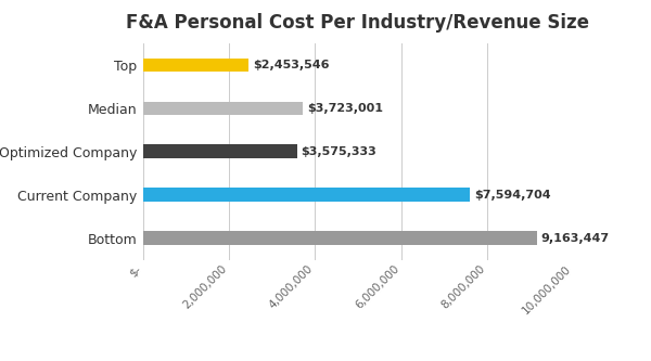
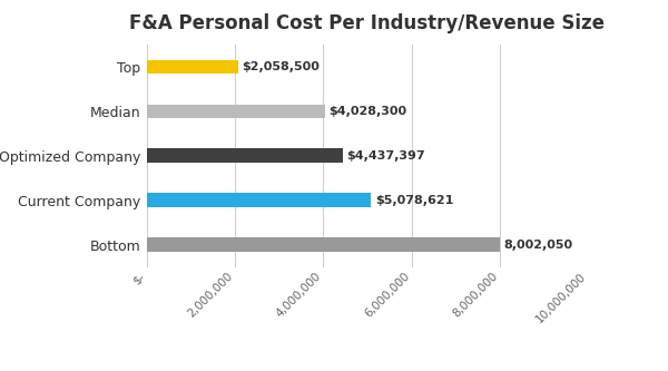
Top: $2,453,546 -> $2,058,500
Median: $3,723,001 -> $4,028,300
Optimized Company: $3,575,333 -> $4,437,397
Current Company: $7,594,704 -> $5,078,621
Bottom: 9,163,447 -> 8,002,050
